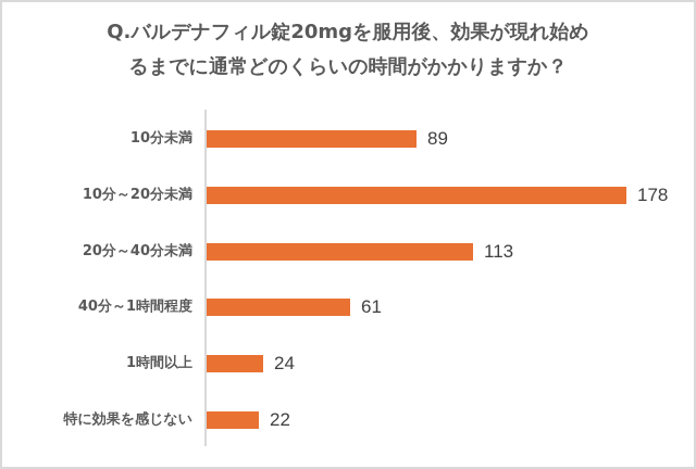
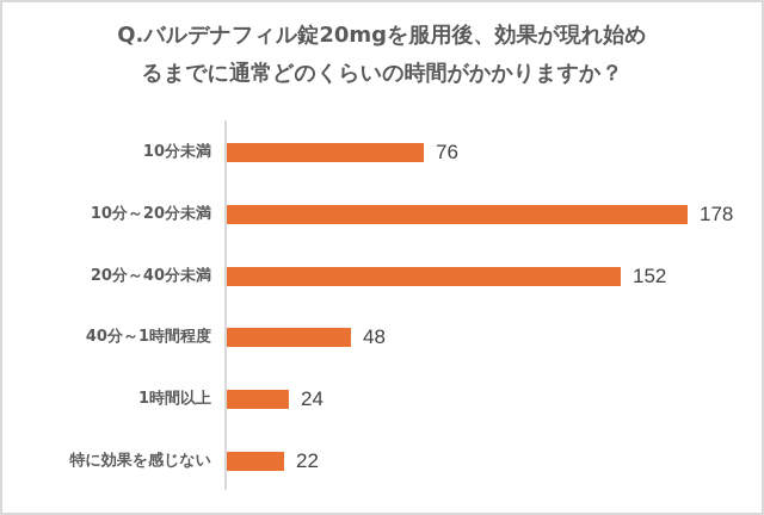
10分未満: 89 -> 76
20分～40分未満: 113 -> 152
40分～1時間程度: 61 -> 48
